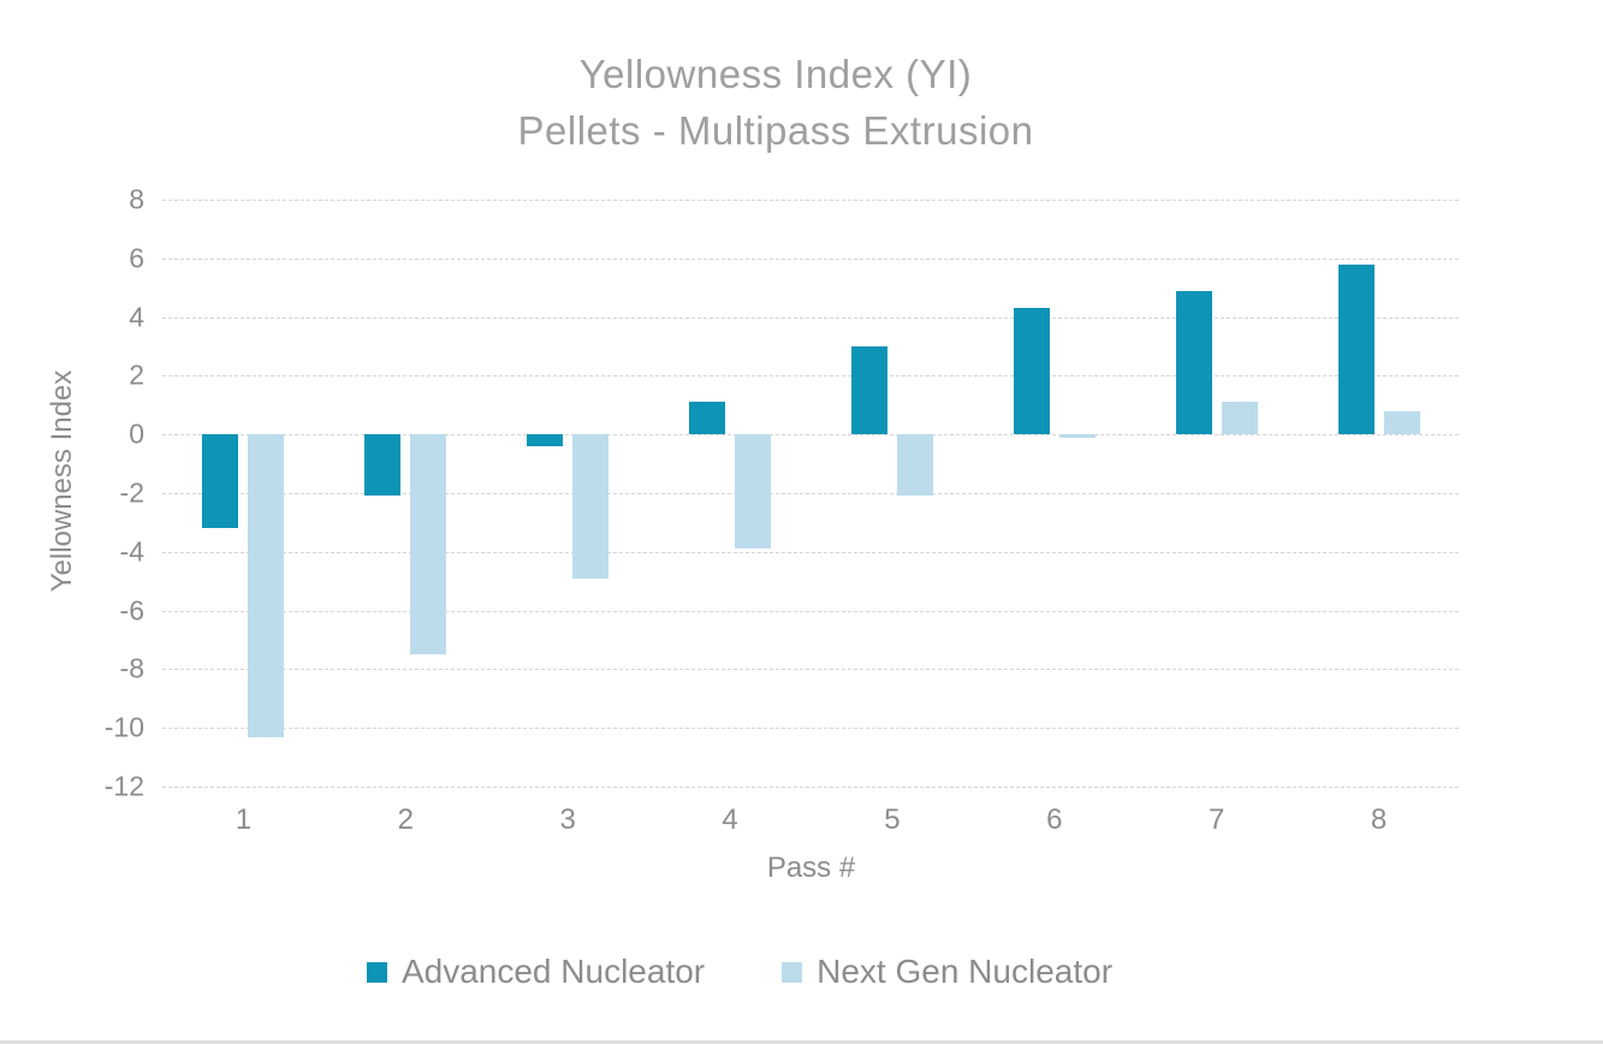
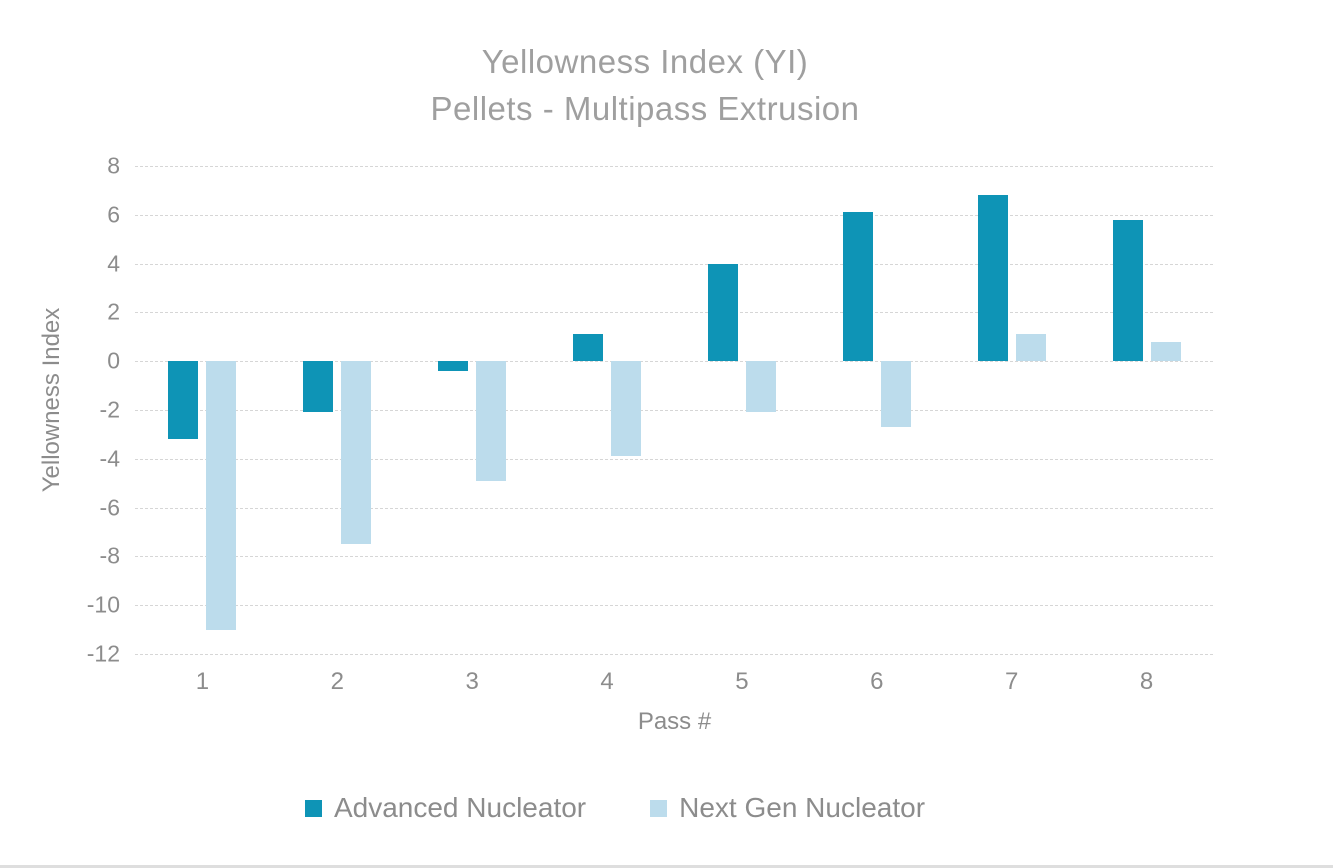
Next Gen Nucleator/1: -10.3 -> -11.0
Advanced Nucleator/5: 3.0 -> 4.0
Advanced Nucleator/6: 4.3 -> 6.1
Next Gen Nucleator/6: -0.1 -> -2.7
Advanced Nucleator/7: 4.9 -> 6.8
